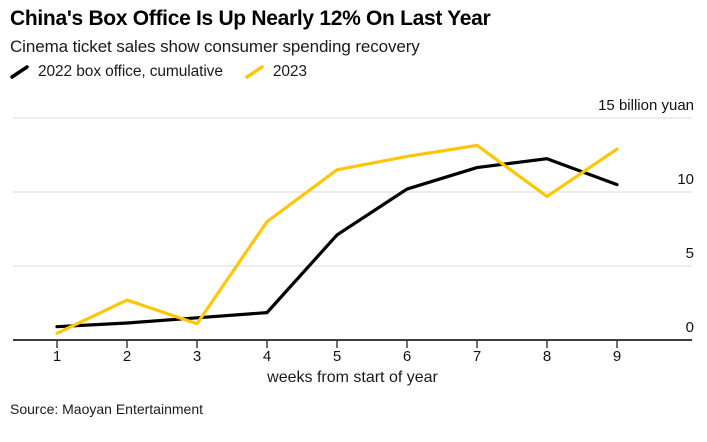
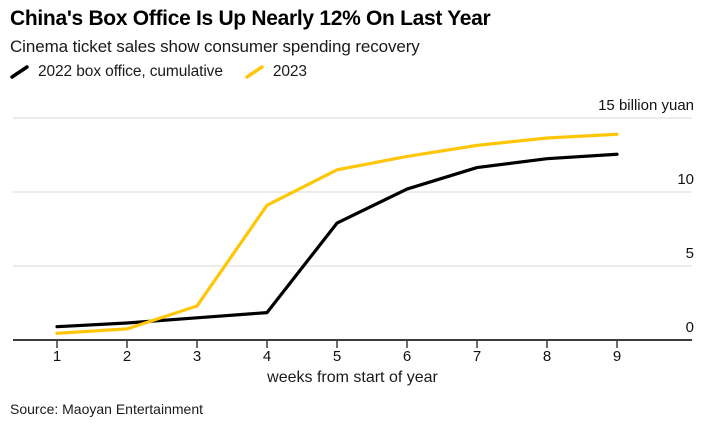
2023/2: 2.7 -> 0.8
2023/3: 1.1 -> 2.3
2023/4: 8.0 -> 9.1
2022 box office, cumulative/5: 7.1 -> 7.9
2023/8: 9.7 -> 13.7
2022 box office, cumulative/9: 10.5 -> 12.6
2023/9: 12.9 -> 13.9
